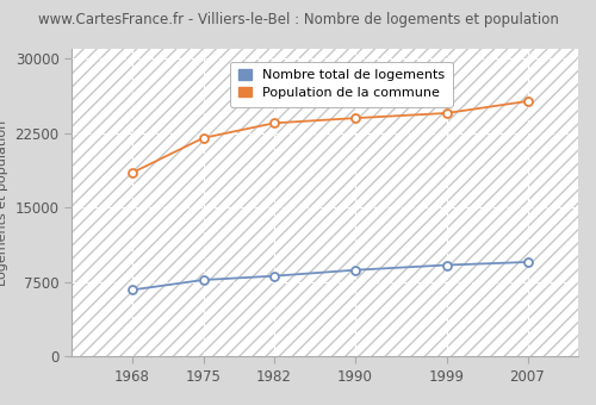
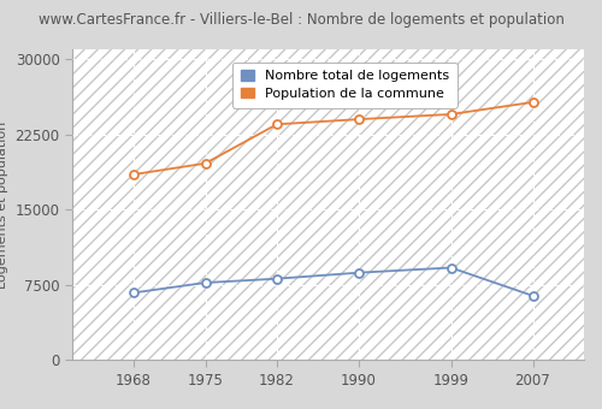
Population de la commune/1975: 22000 -> 19600
Nombre total de logements/2007: 9500 -> 6400
